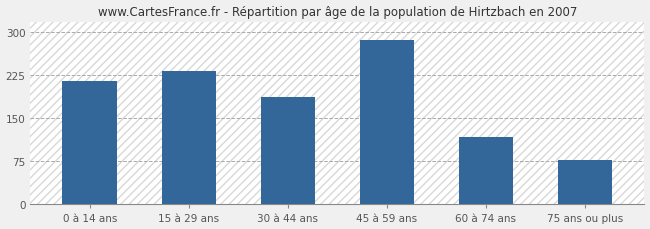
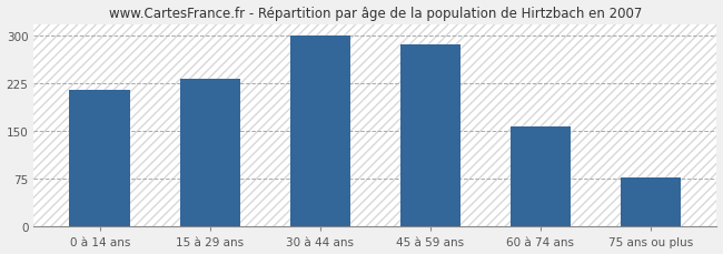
30 à 44 ans: 186 -> 300
60 à 74 ans: 118 -> 158
